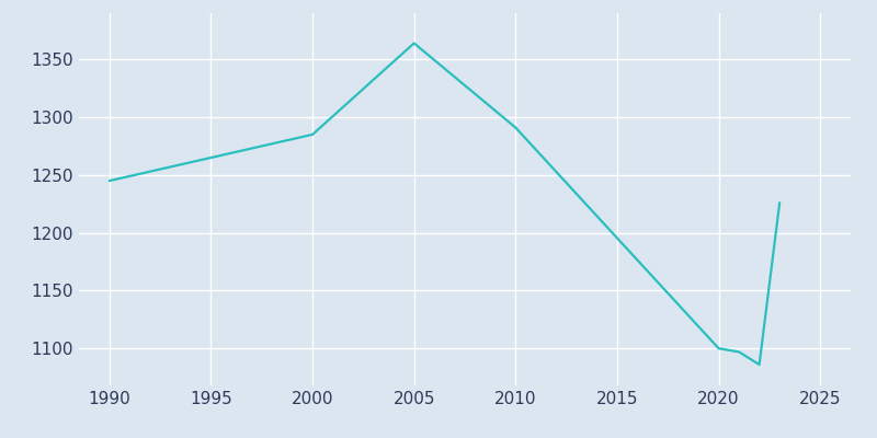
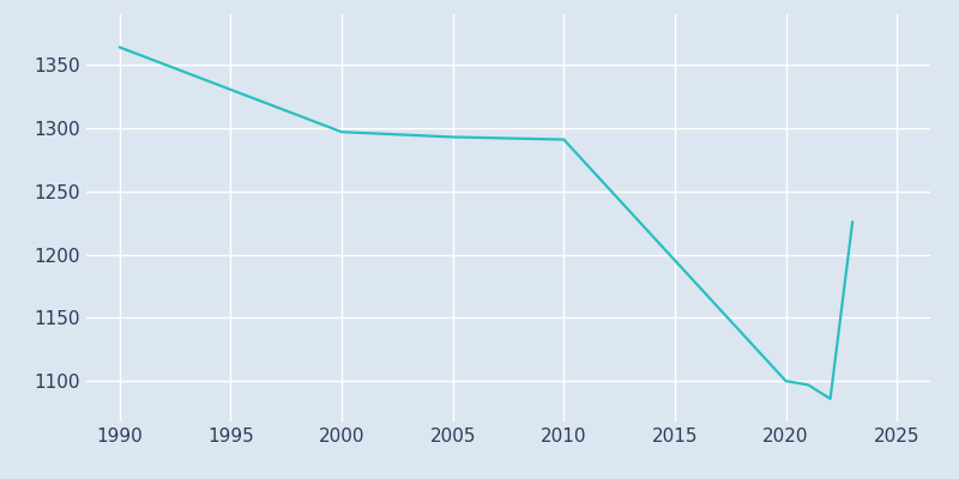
1990: 1245 -> 1364
2000: 1285 -> 1297
2005: 1364 -> 1293
